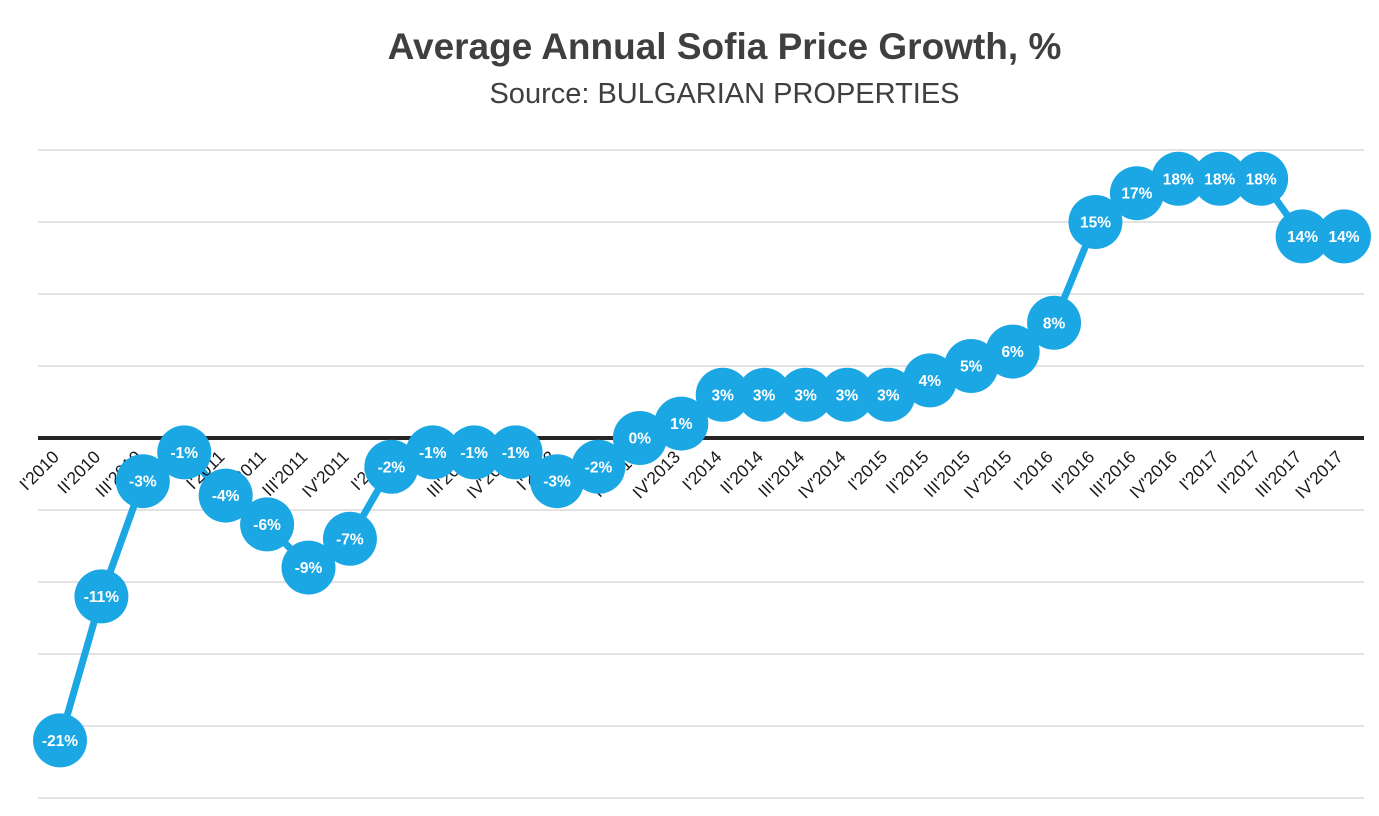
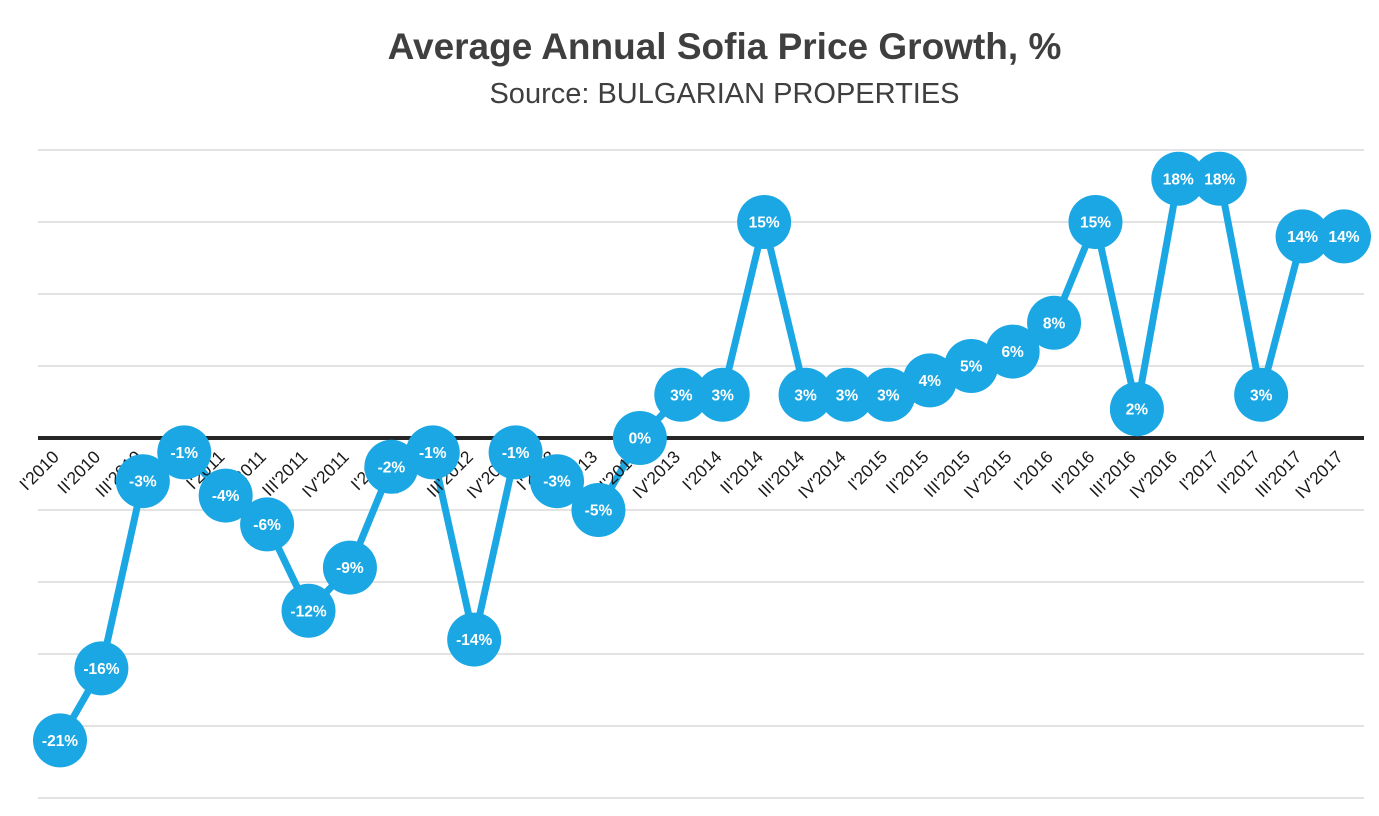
II'2010: -11% -> -16%
III'2011: -9% -> -12%
IV'2011: -7% -> -9%
III'2012: -1% -> -14%
II'2013: -2% -> -5%
IV'2013: 1% -> 3%
II'2014: 3% -> 15%
III'2016: 17% -> 2%
II'2017: 18% -> 3%
